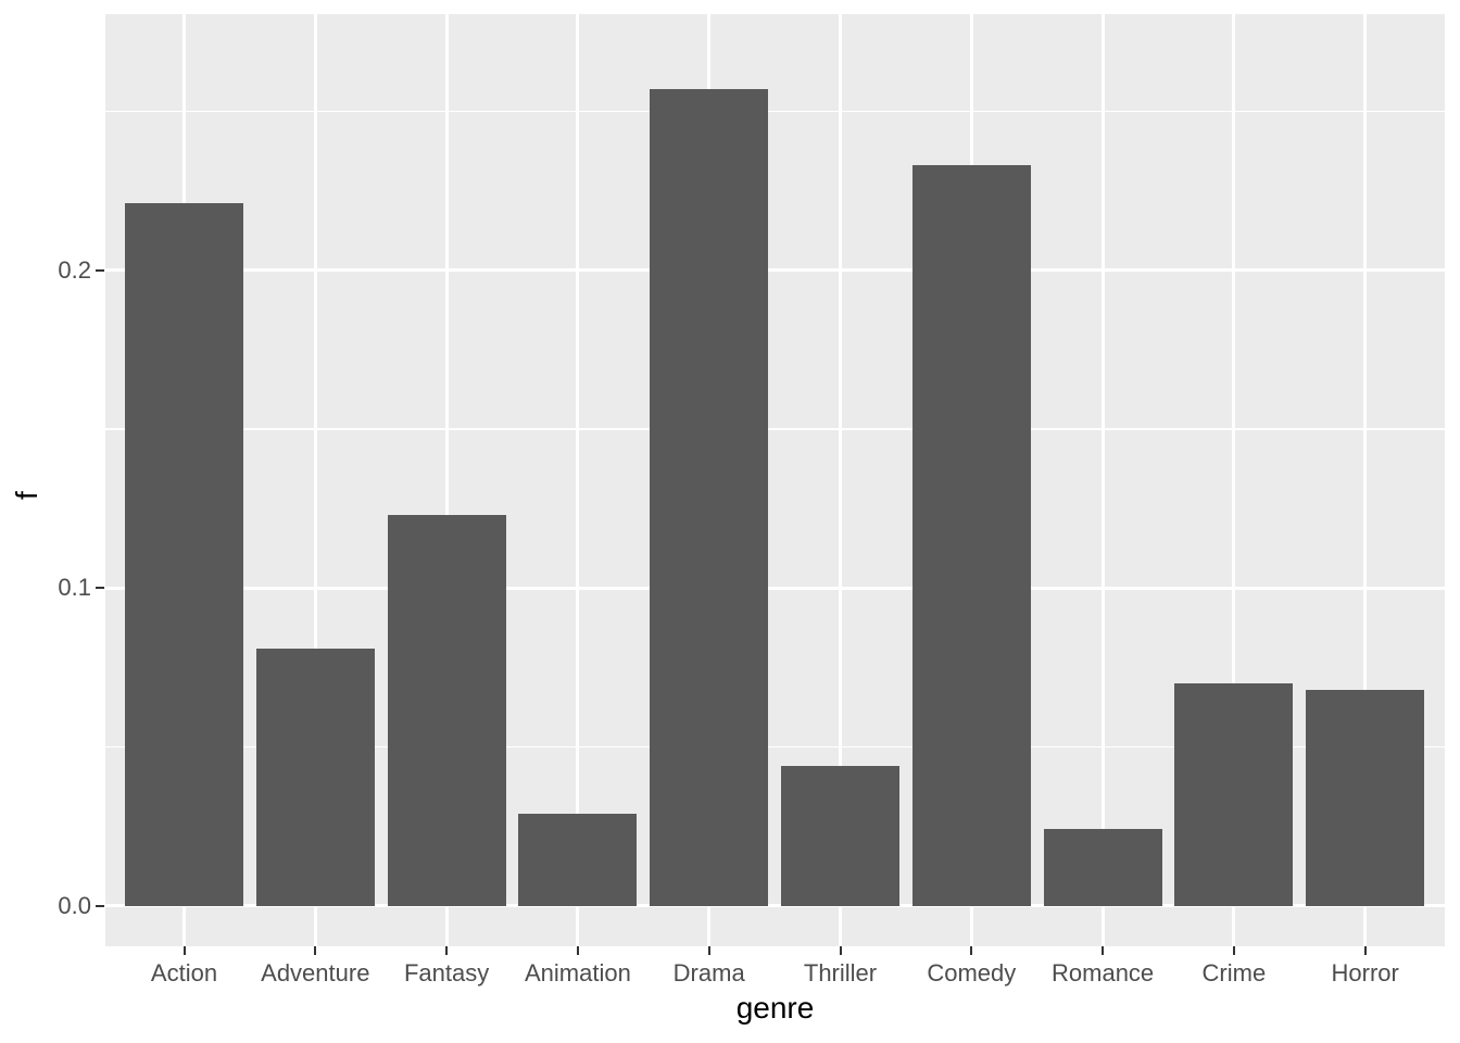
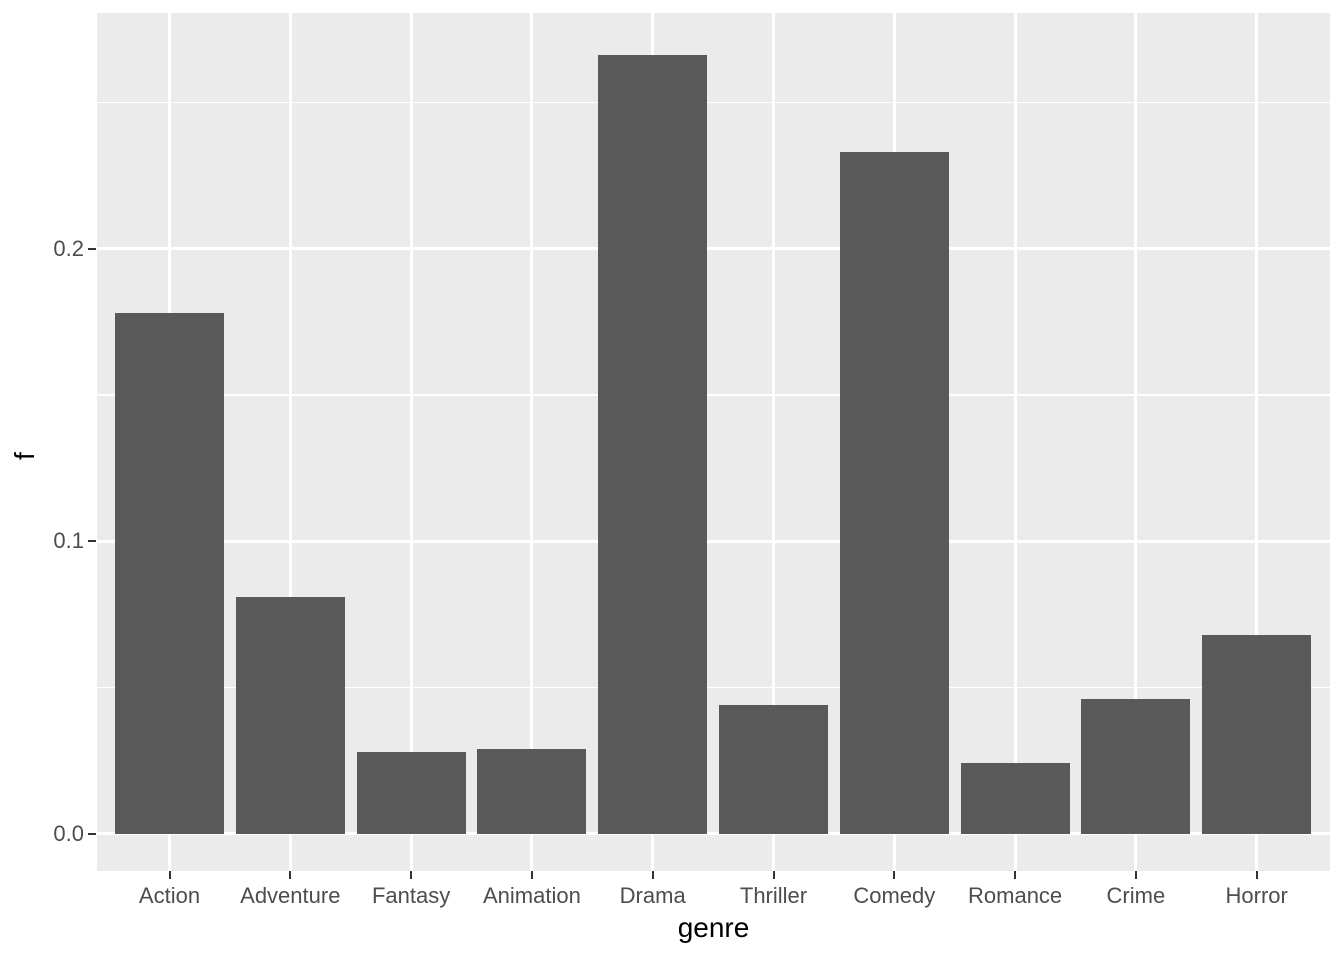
Action: 0.221 -> 0.178
Fantasy: 0.123 -> 0.028
Drama: 0.257 -> 0.266
Crime: 0.070 -> 0.046
